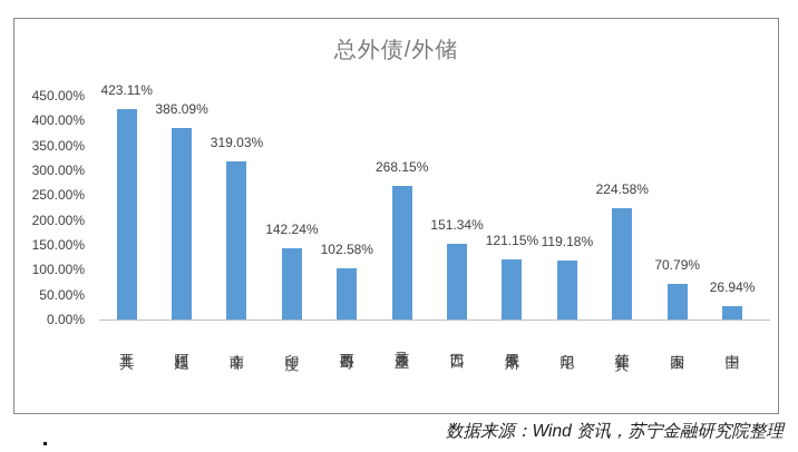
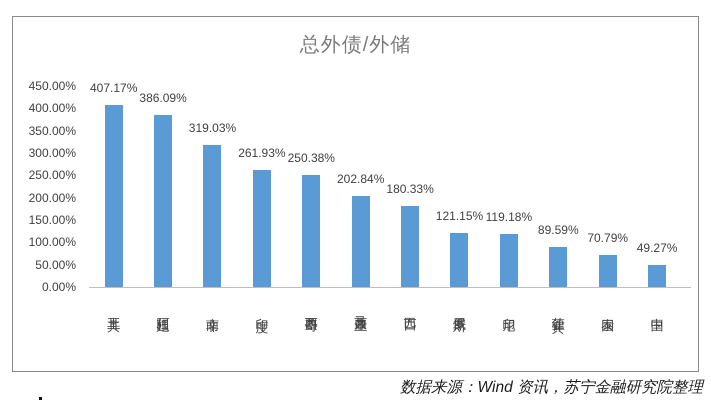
土耳其: 423.11% -> 407.17%
印度: 142.24% -> 261.93%
墨西哥: 102.58% -> 250.38%
马来西亚: 268.15% -> 202.84%
巴西: 151.34% -> 180.33%
菲律宾: 224.58% -> 89.59%
中国: 26.94% -> 49.27%
